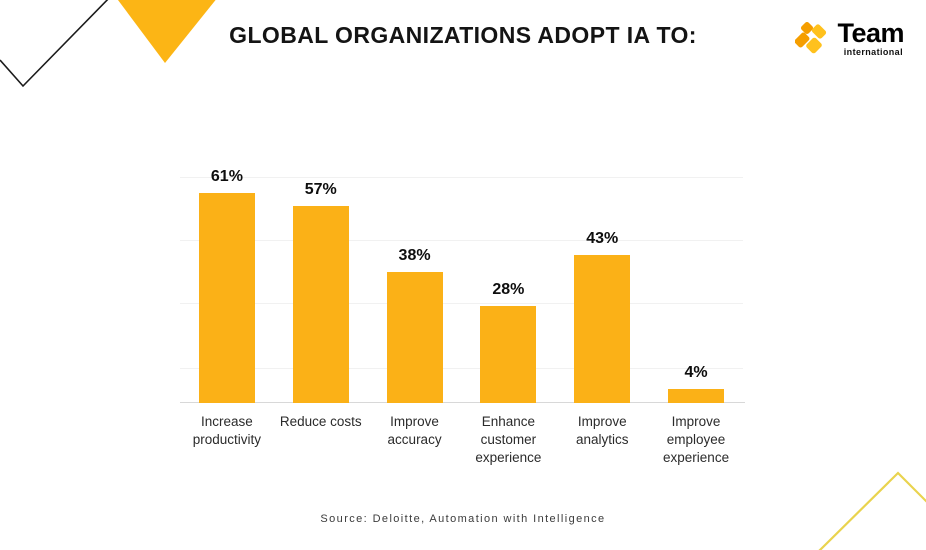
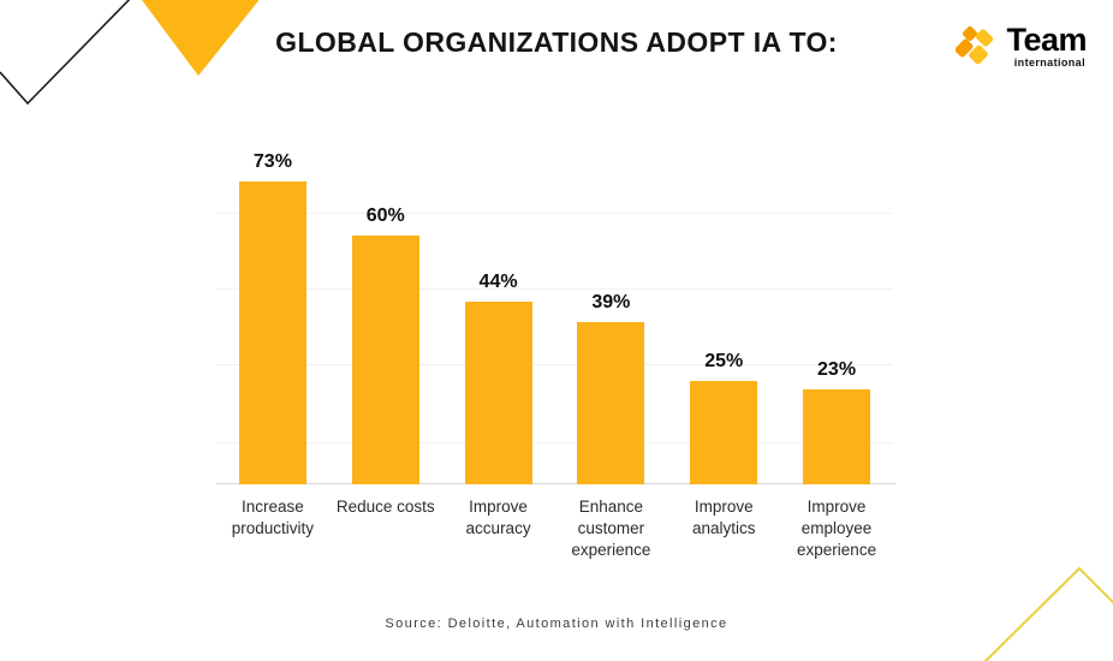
Increase productivity: 61% -> 73%
Reduce costs: 57% -> 60%
Improve accuracy: 38% -> 44%
Enhance customer experience: 28% -> 39%
Improve analytics: 43% -> 25%
Improve employee experience: 4% -> 23%
